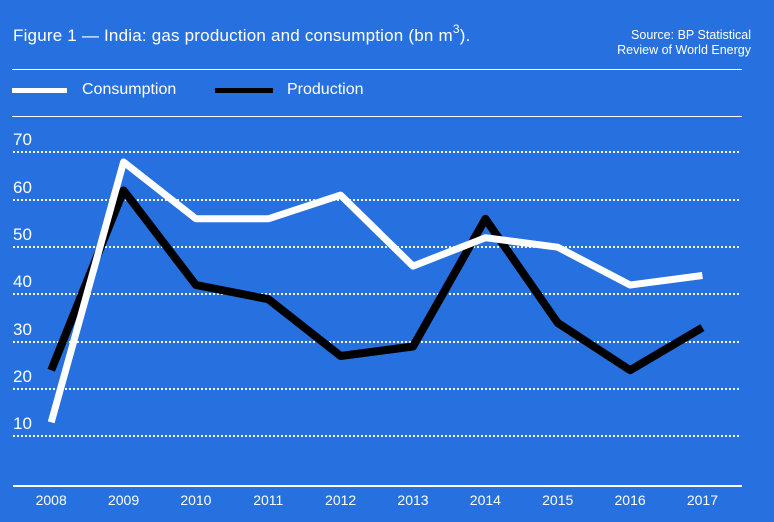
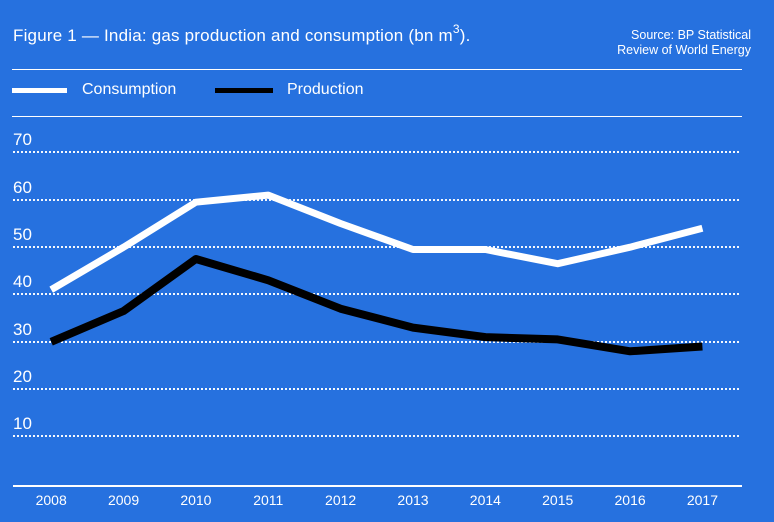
Consumption/2008: 13 -> 41
Production/2008: 24 -> 30
Consumption/2009: 68 -> 50
Production/2009: 62 -> 36
Consumption/2010: 56 -> 60
Production/2010: 42 -> 48
Consumption/2011: 56 -> 61
Production/2011: 39 -> 43
Consumption/2012: 61 -> 55
Production/2012: 27 -> 37
Consumption/2013: 46 -> 50
Production/2013: 29 -> 33
Consumption/2014: 52 -> 50
Production/2014: 56 -> 31
Consumption/2015: 50 -> 46
Production/2015: 34 -> 30
Consumption/2016: 42 -> 50
Production/2016: 24 -> 28
Consumption/2017: 44 -> 54
Production/2017: 33 -> 29
